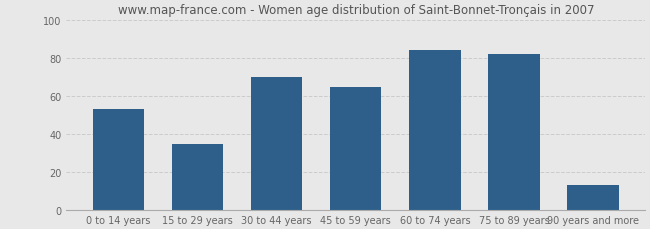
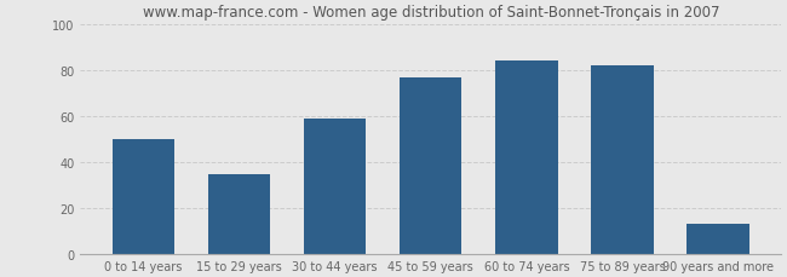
0 to 14 years: 53 -> 50
30 to 44 years: 70 -> 59
45 to 59 years: 65 -> 77
